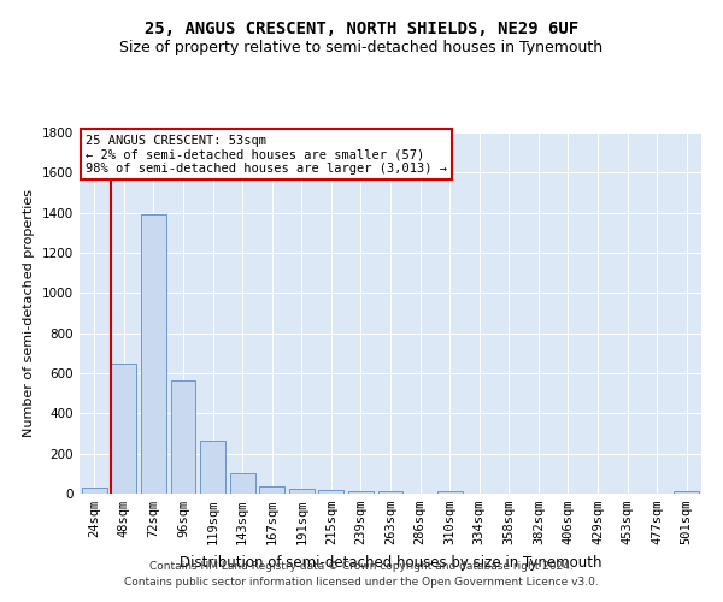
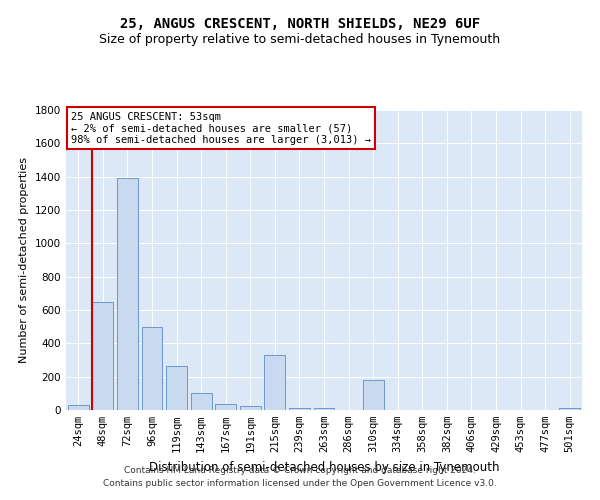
96sqm: 560 -> 500
215sqm: 20 -> 330
310sqm: 20 -> 180
